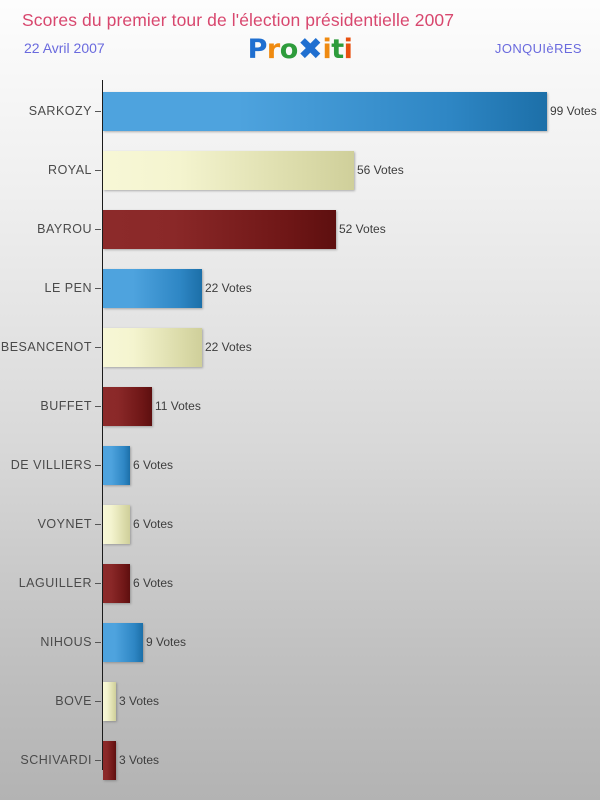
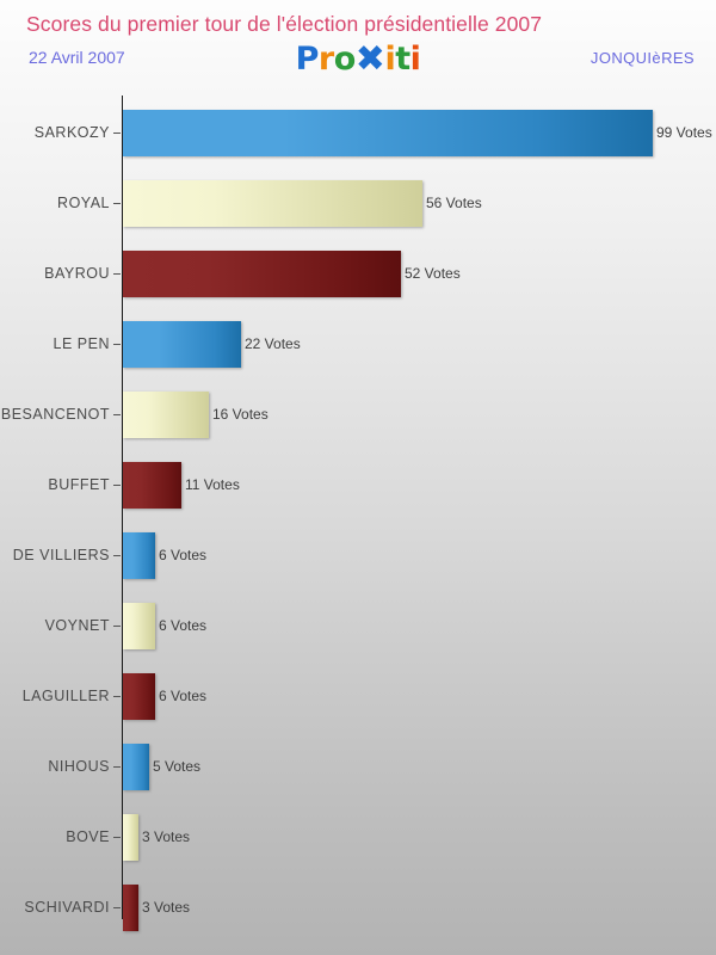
BESANCENOT: 22 -> 16
NIHOUS: 9 -> 5
